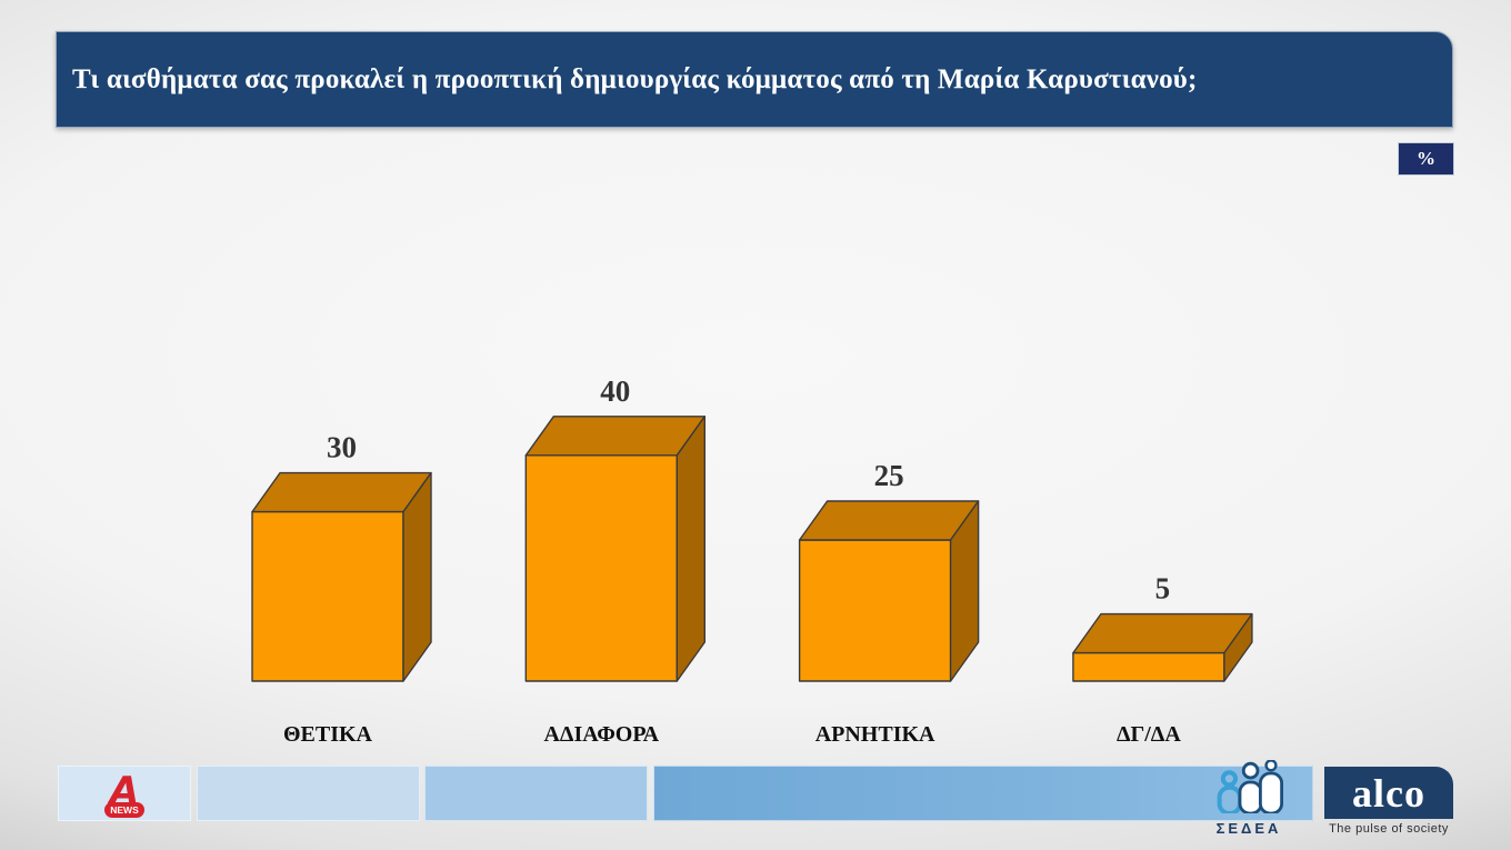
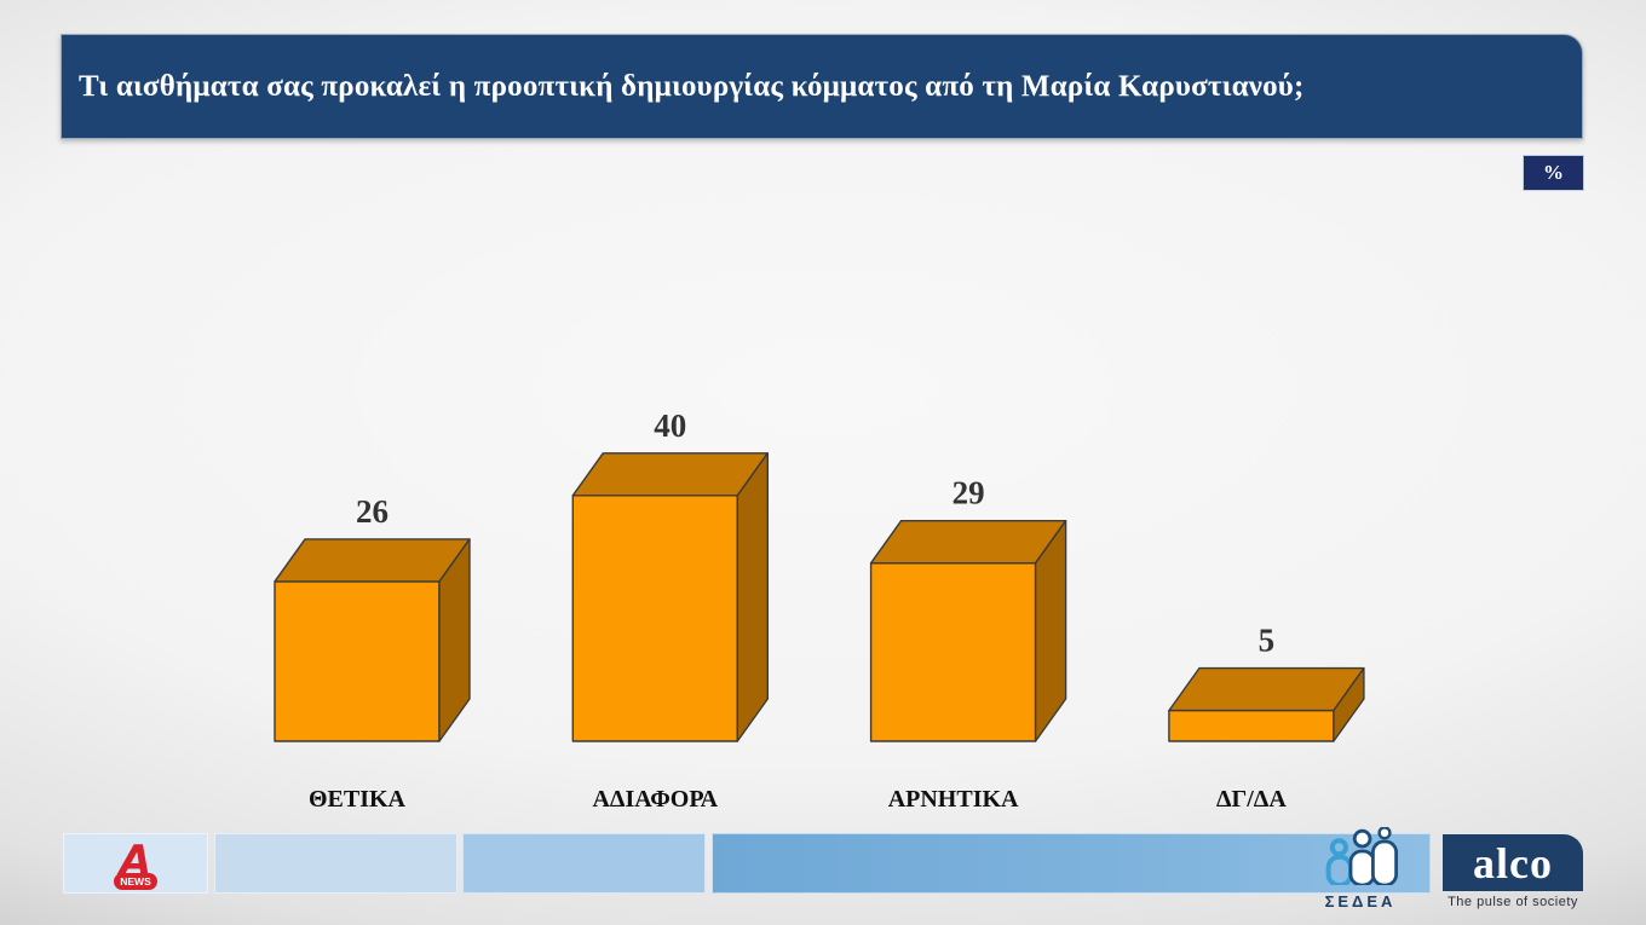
ΘΕΤΙΚΑ: 30 -> 26
ΑΡΝΗΤΙΚΑ: 25 -> 29
